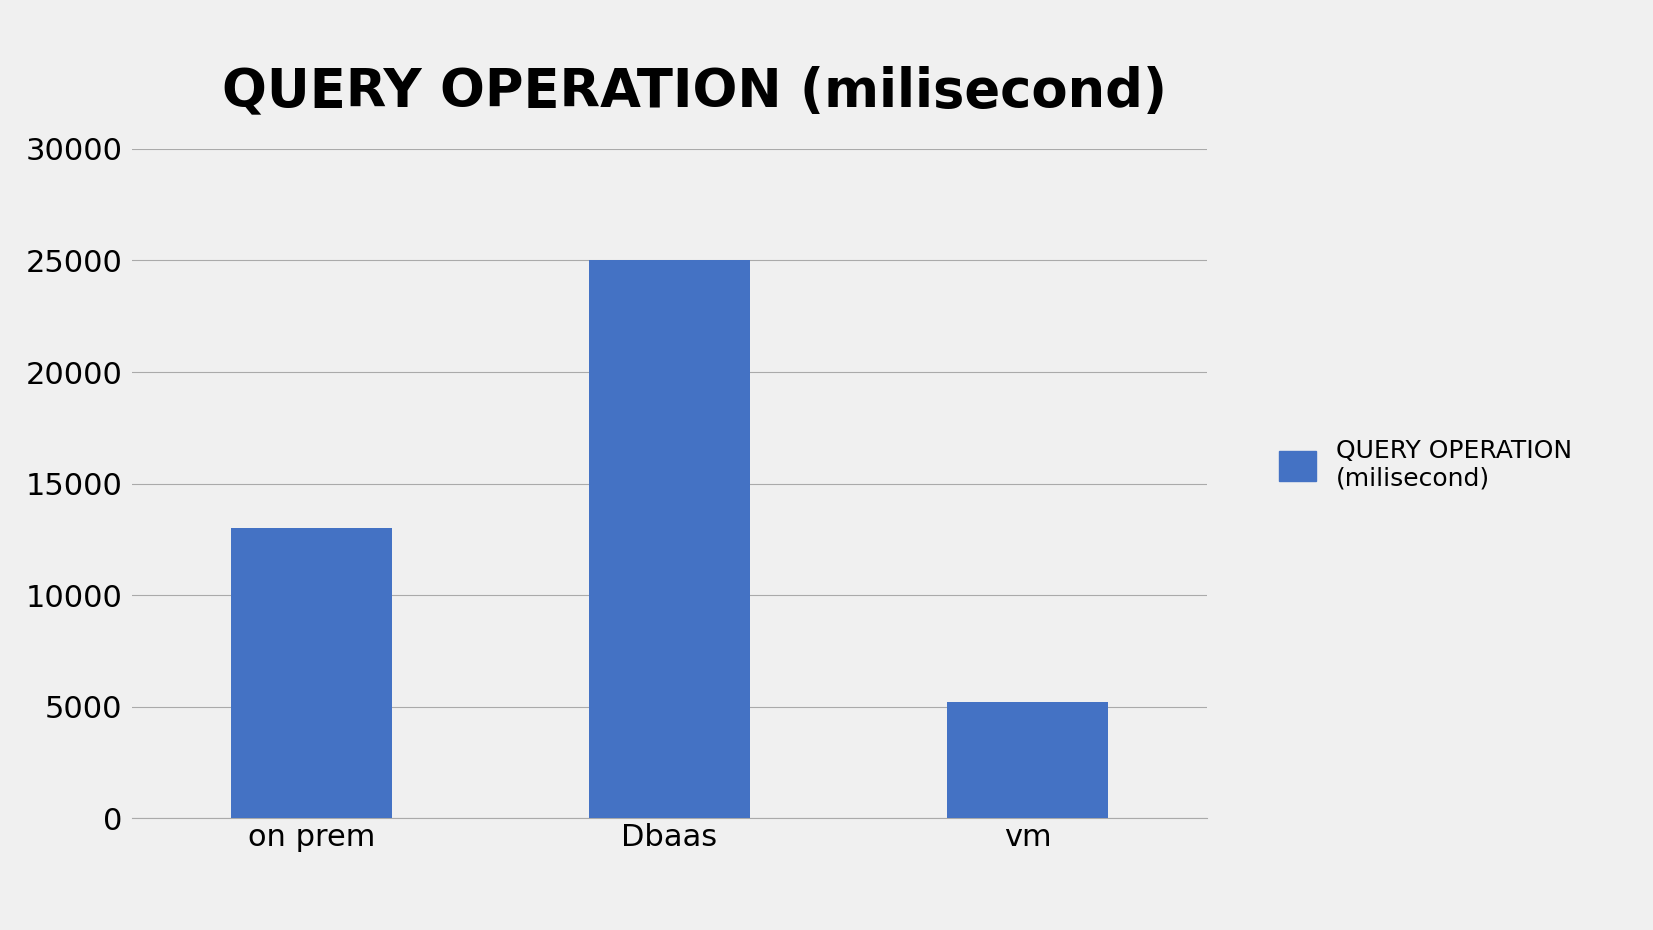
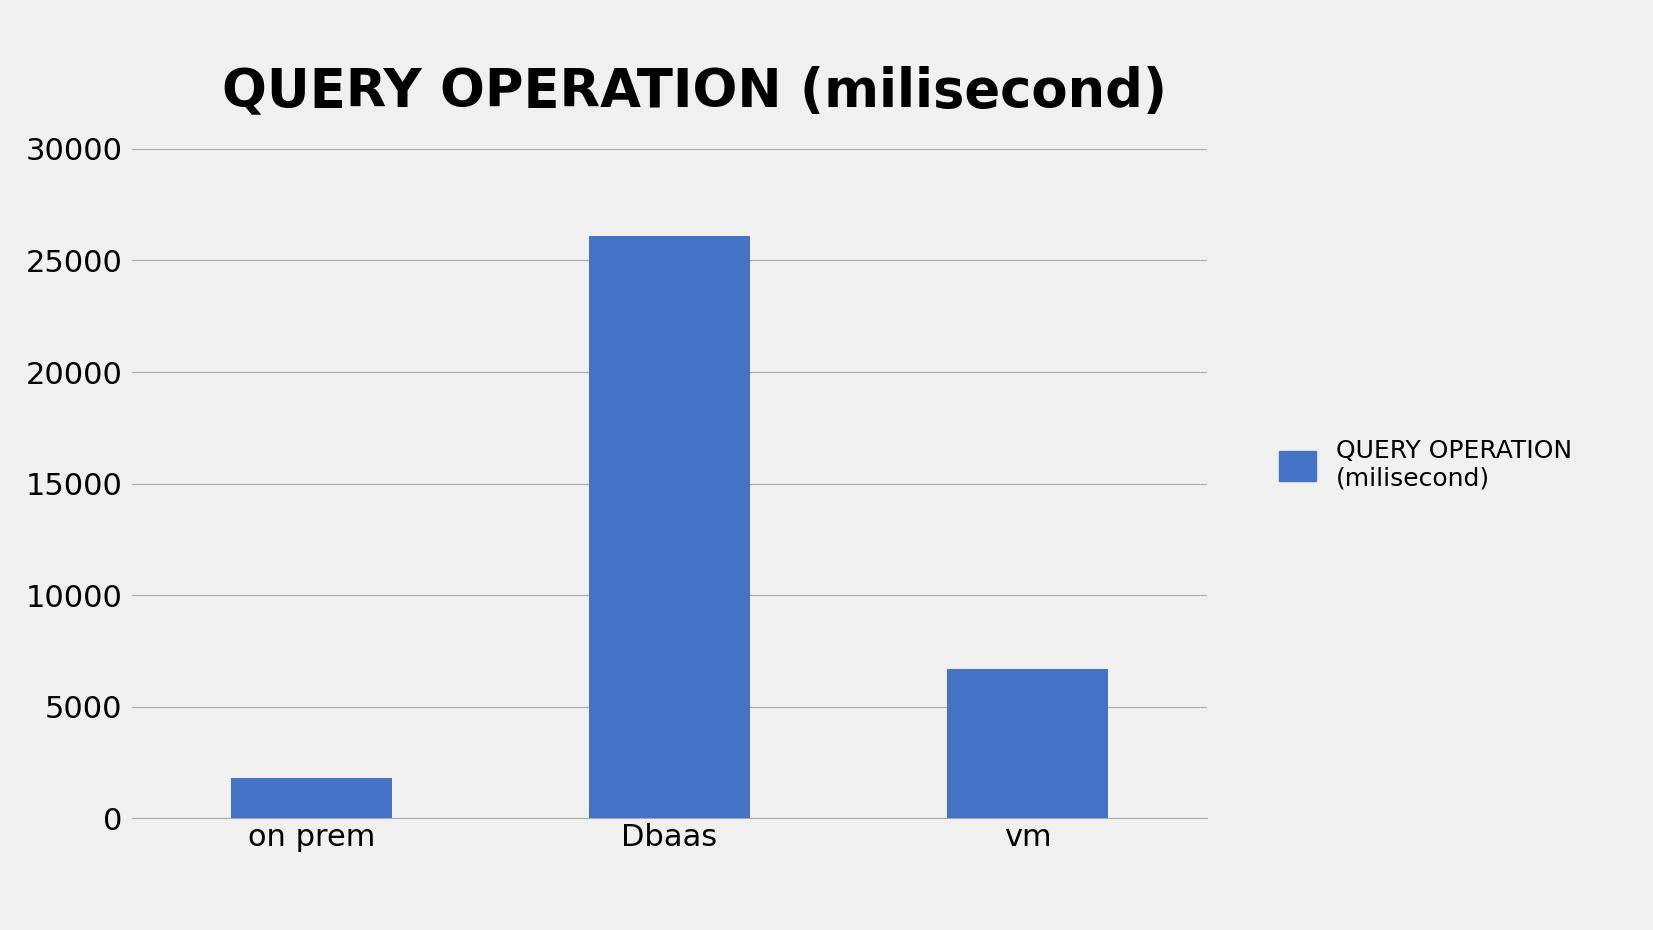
on prem: 13000 -> 1800
Dbaas: 25000 -> 26100
vm: 5200 -> 6700
